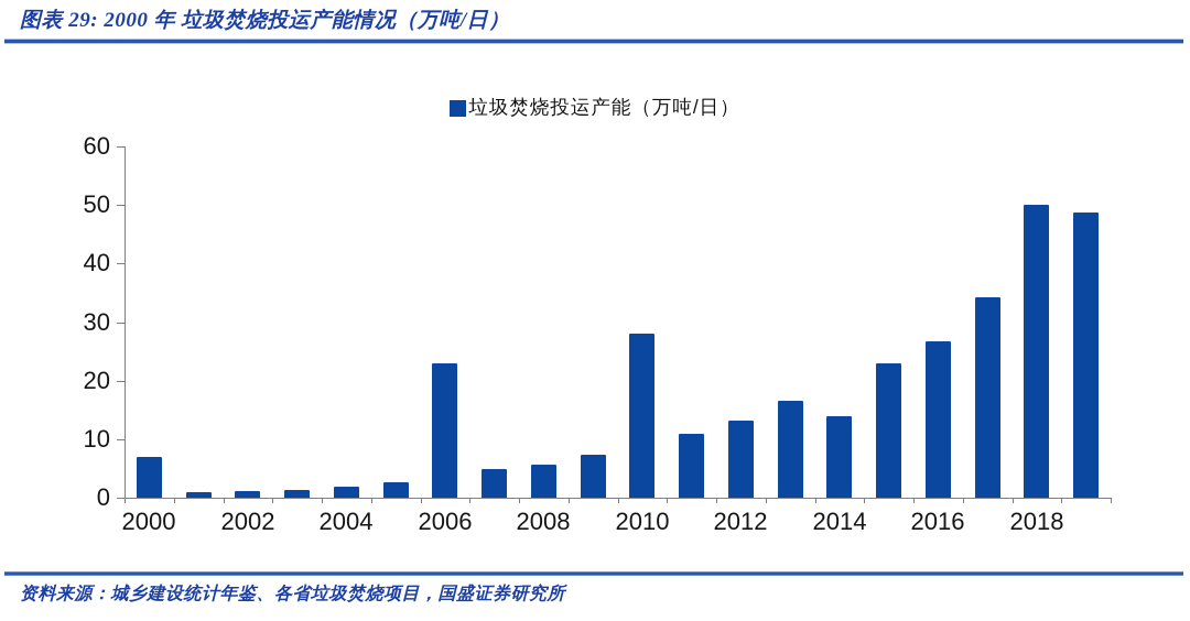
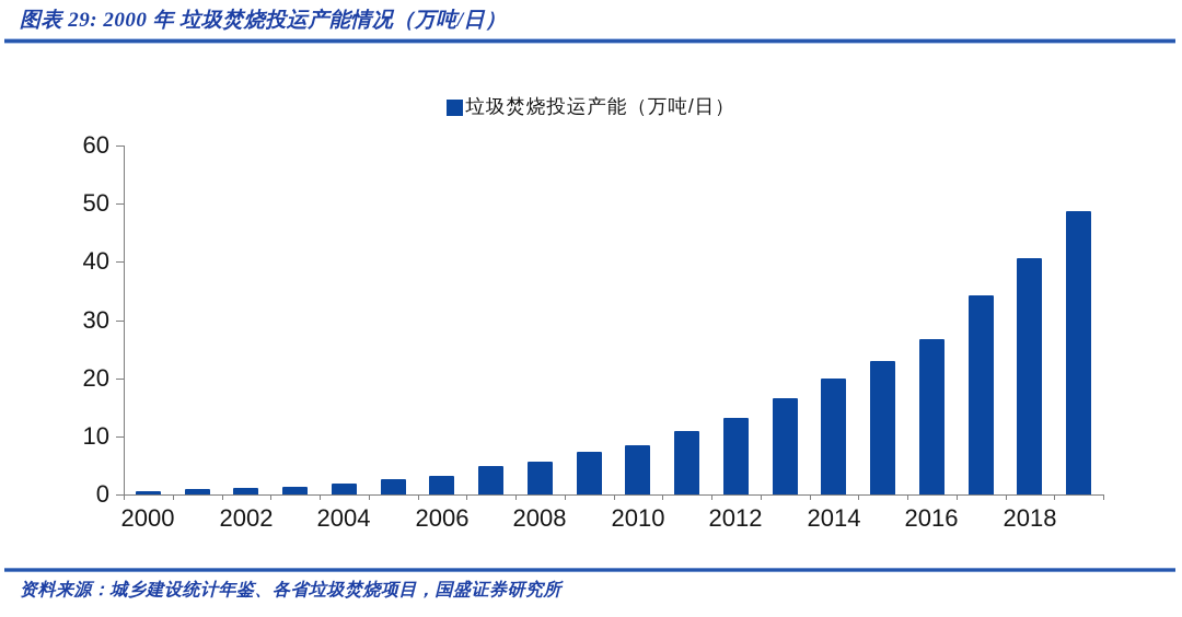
2000: 7 -> 1
2006: 23 -> 3
2010: 28 -> 8
2014: 14 -> 20
2018: 50 -> 41
